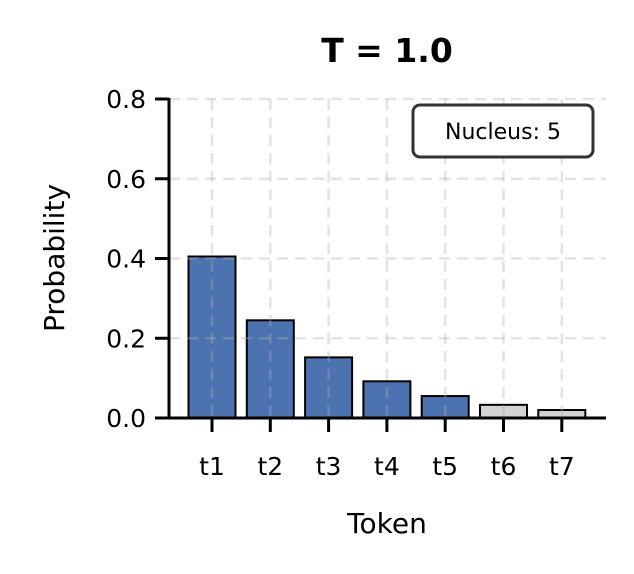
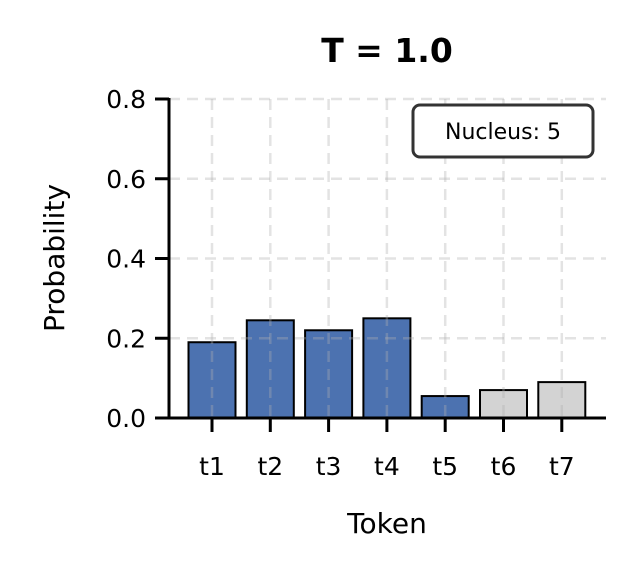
t1: 0.41 -> 0.19
t3: 0.15 -> 0.22
t4: 0.09 -> 0.25
t6: 0.03 -> 0.07
t7: 0.02 -> 0.09
